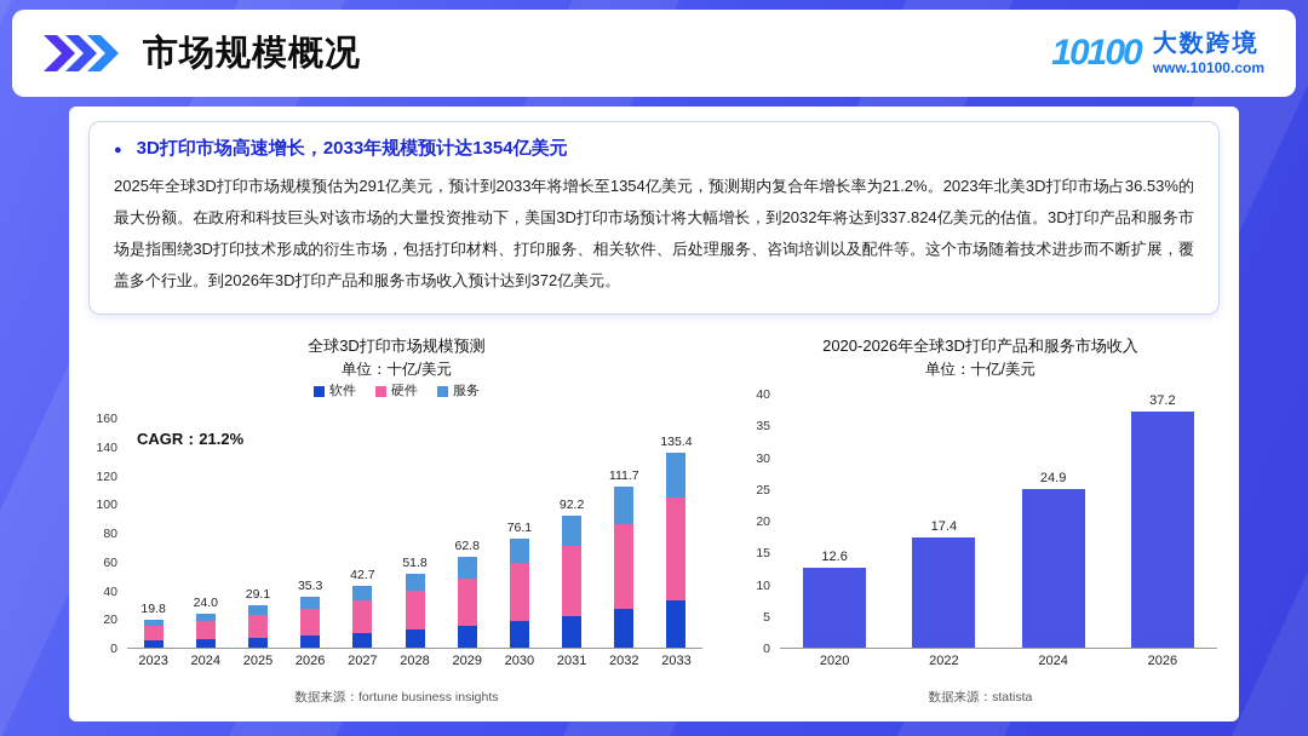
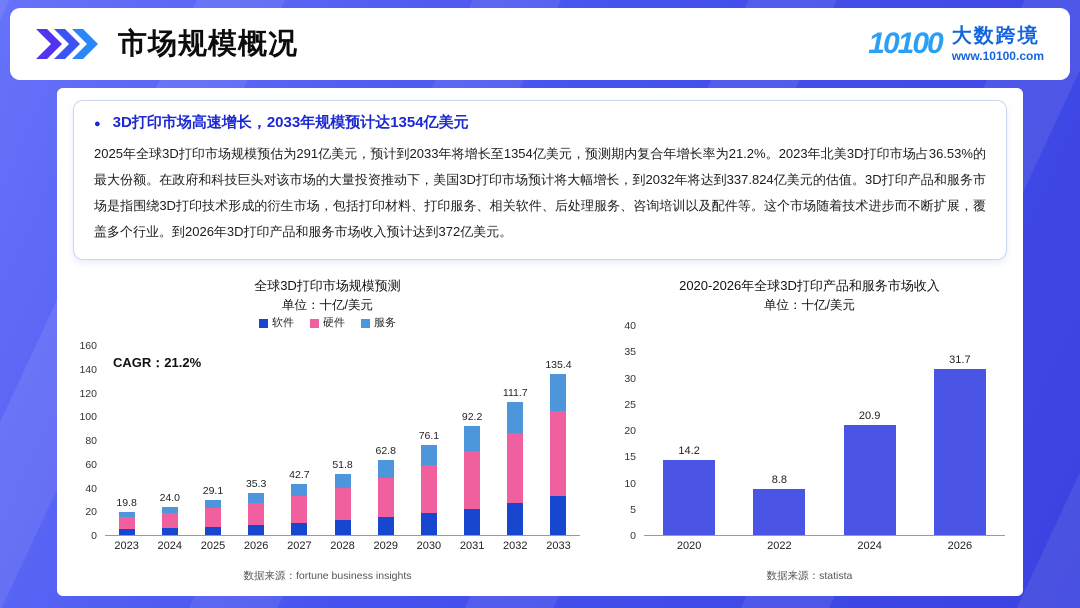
2020-2026年全球3D打印产品和服务市场收入/2020: 12.6 -> 14.2
2020-2026年全球3D打印产品和服务市场收入/2022: 17.4 -> 8.8
2020-2026年全球3D打印产品和服务市场收入/2024: 24.9 -> 20.9
2020-2026年全球3D打印产品和服务市场收入/2026: 37.2 -> 31.7
